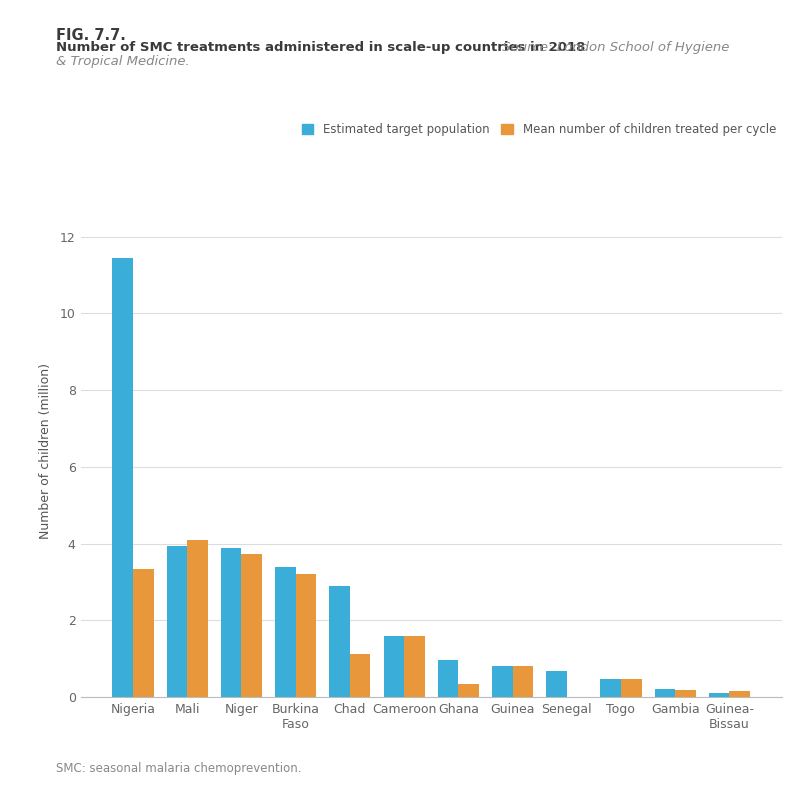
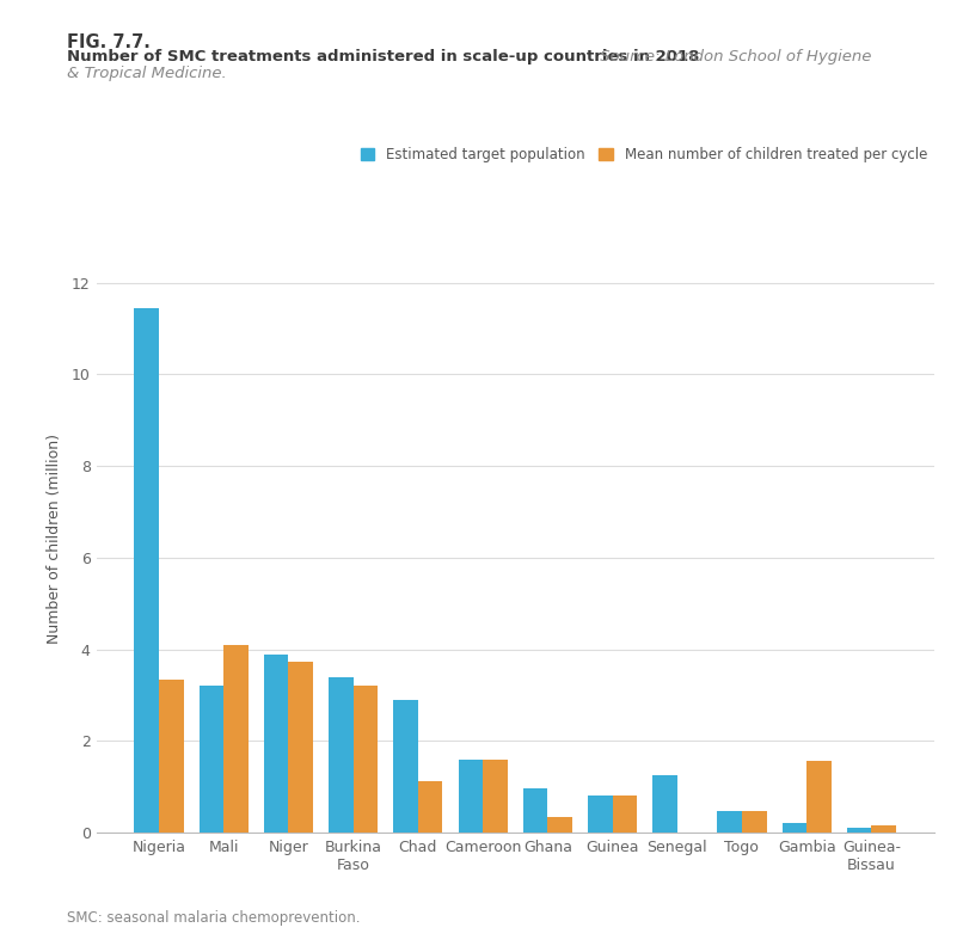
Estimated target population/Mali: 3.93 -> 3.20
Estimated target population/Senegal: 0.68 -> 1.25
Mean number of children treated per cycle/Gambia: 0.17 -> 1.55
